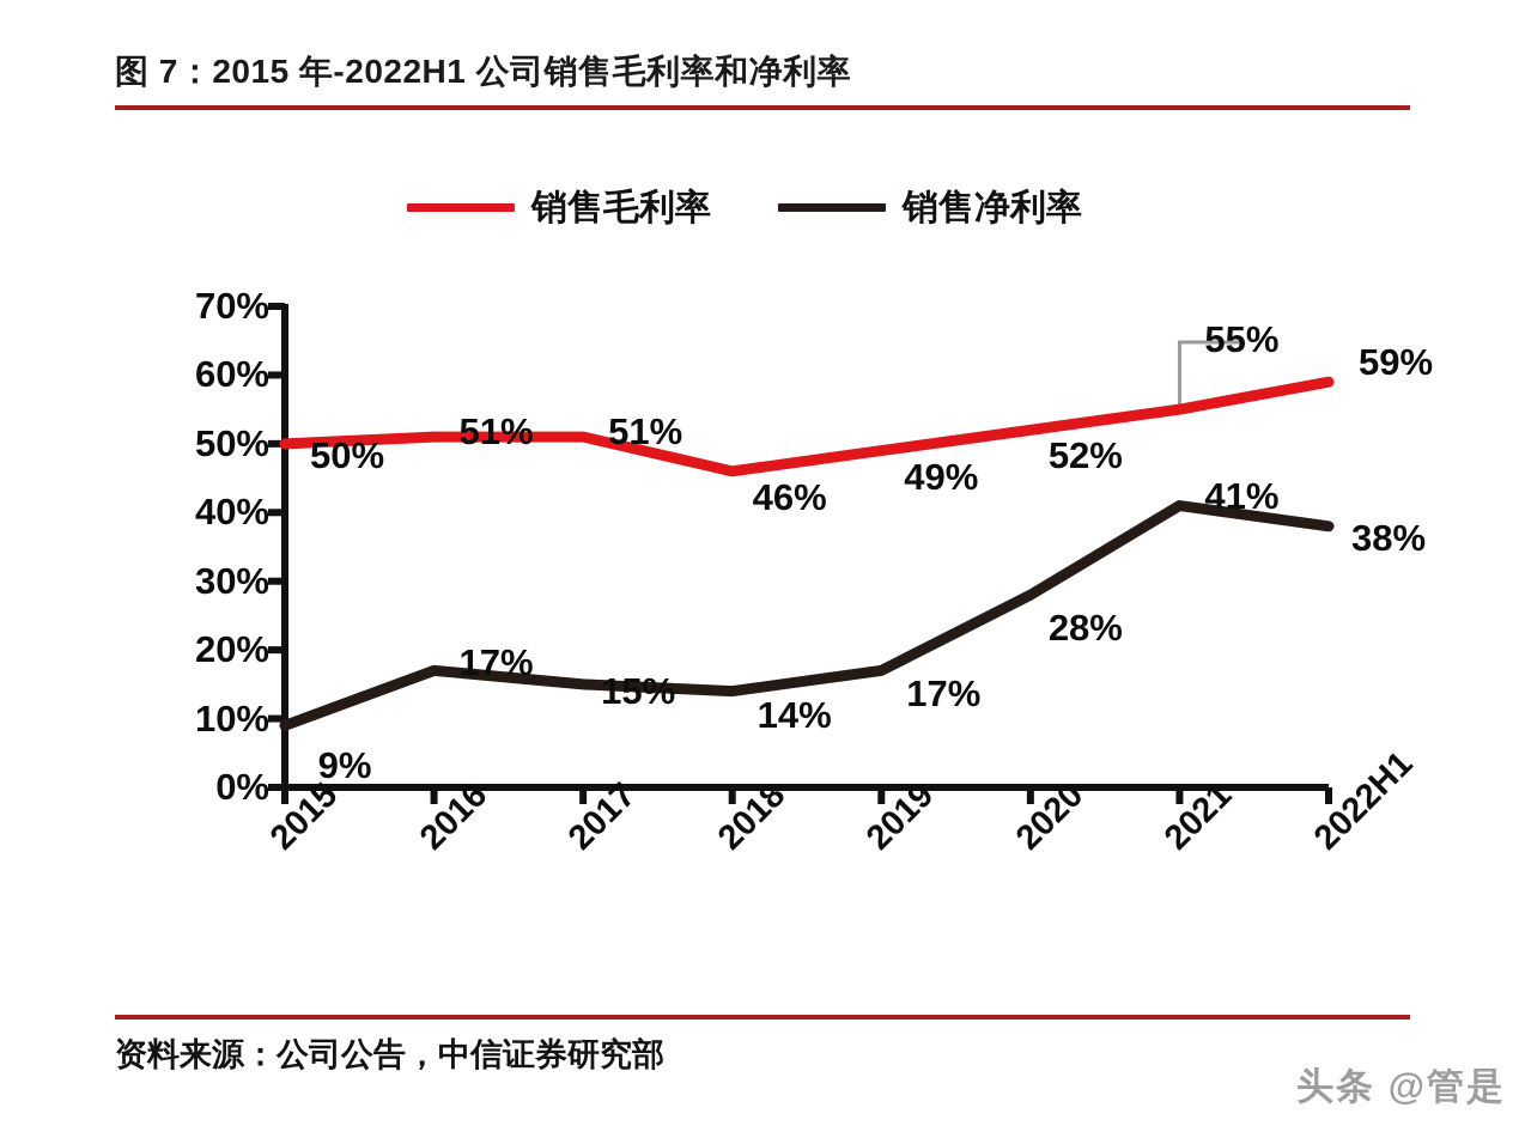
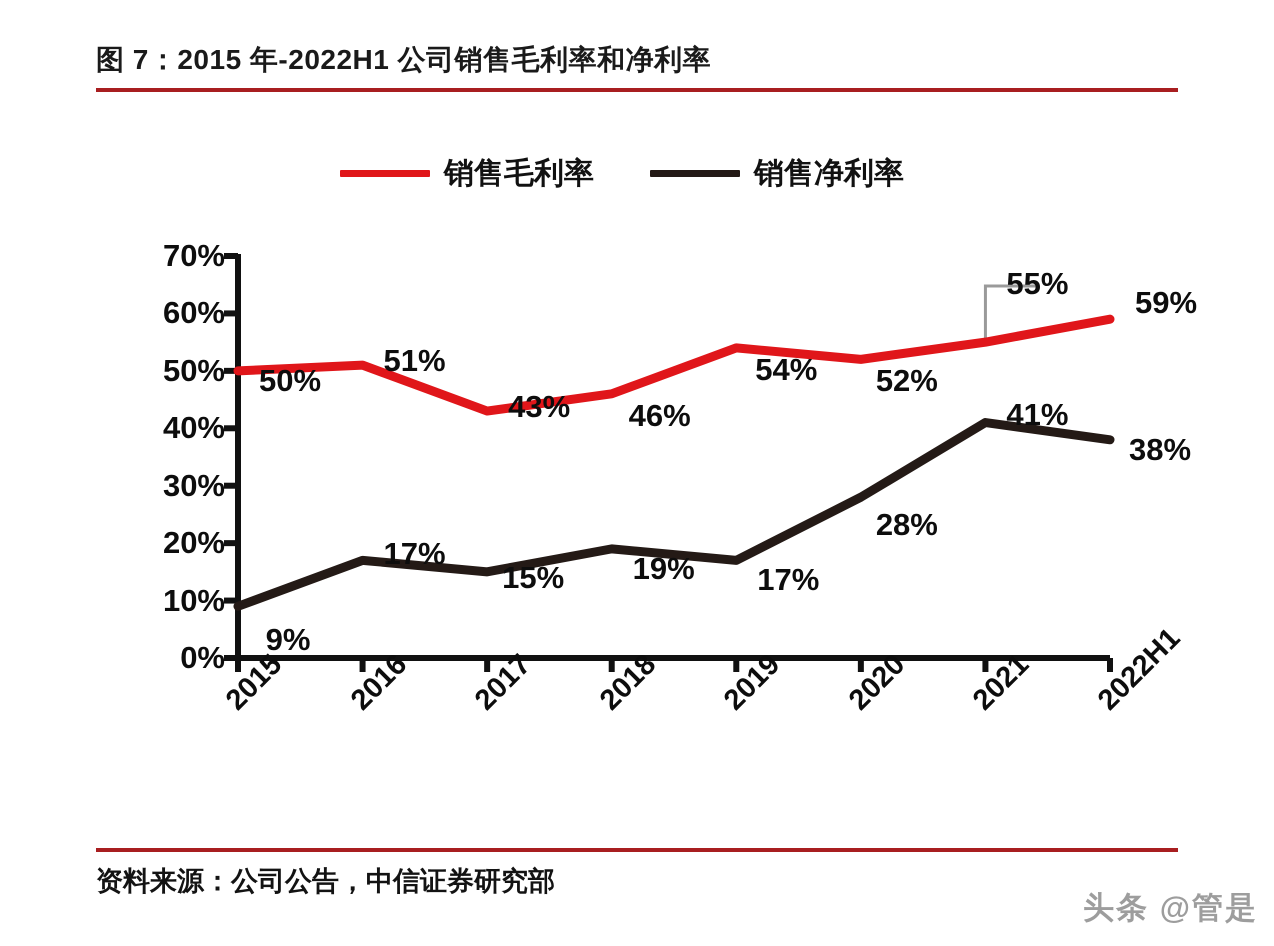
销售毛利率/2017: 51% -> 43%
销售净利率/2018: 14% -> 19%
销售毛利率/2019: 49% -> 54%
